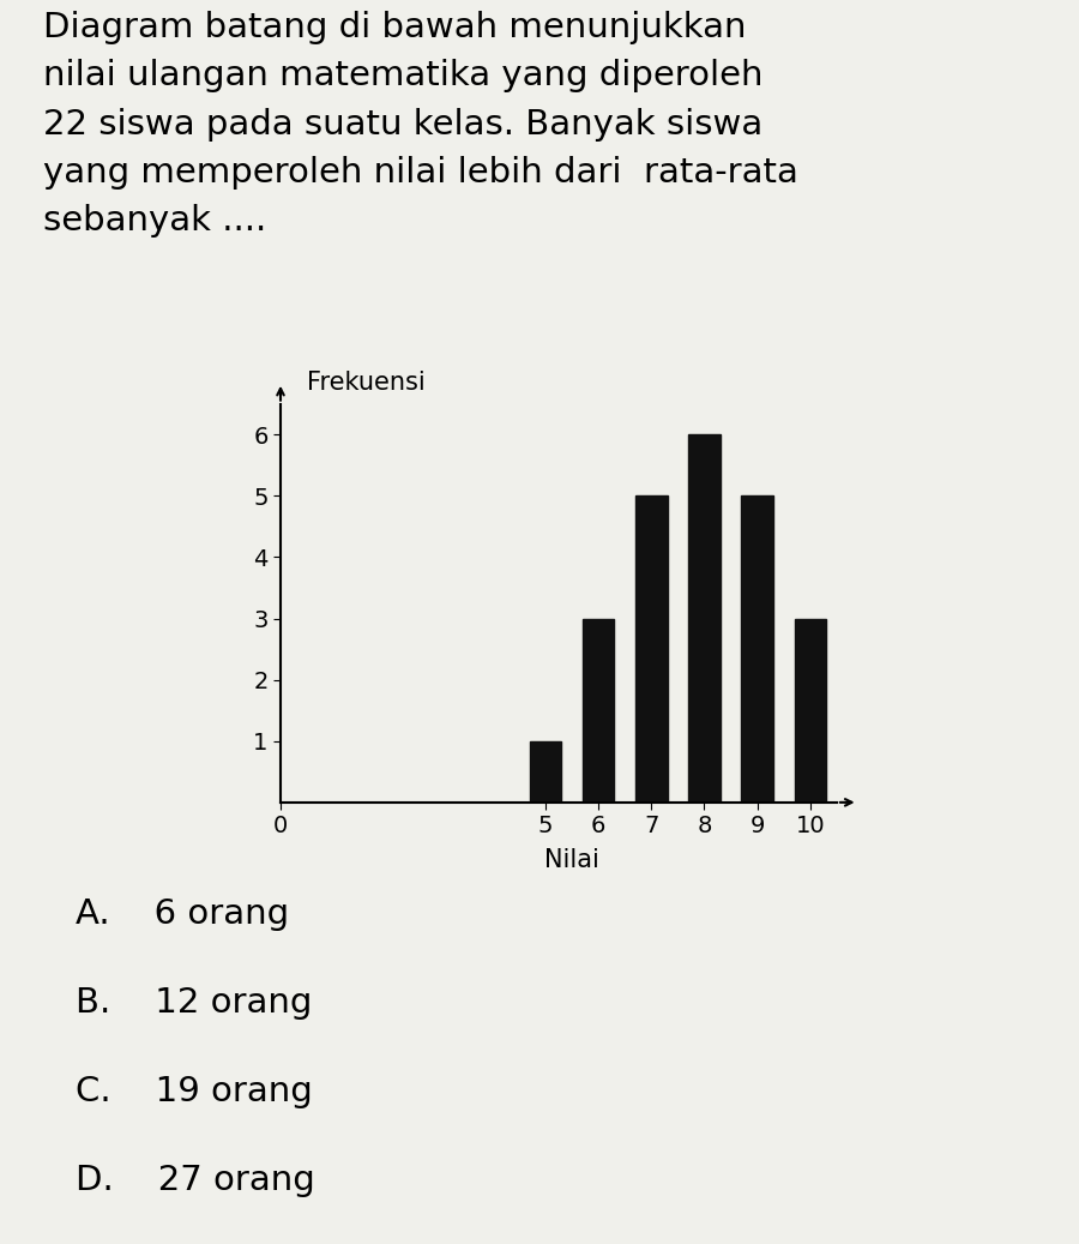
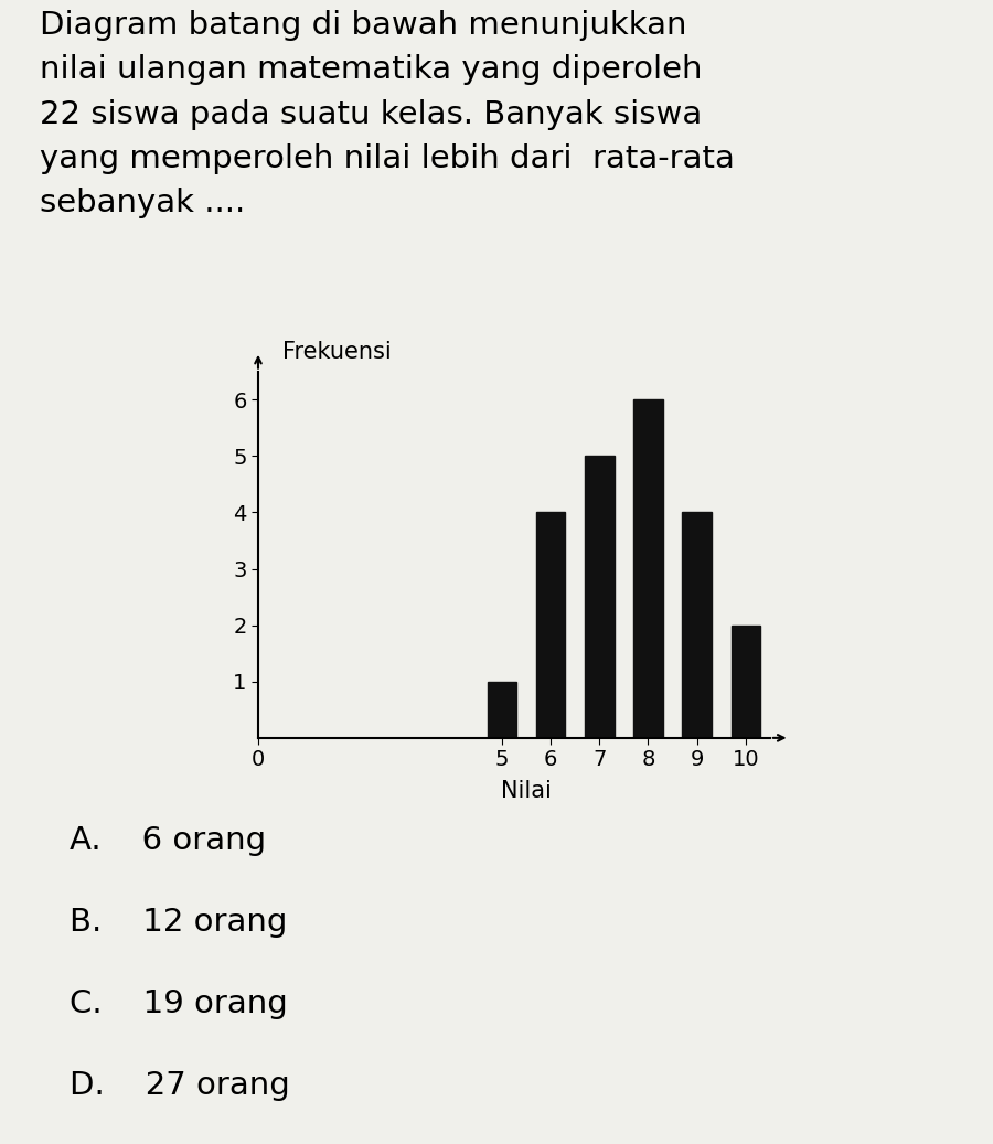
6: 3 -> 4
9: 5 -> 4
10: 3 -> 2
